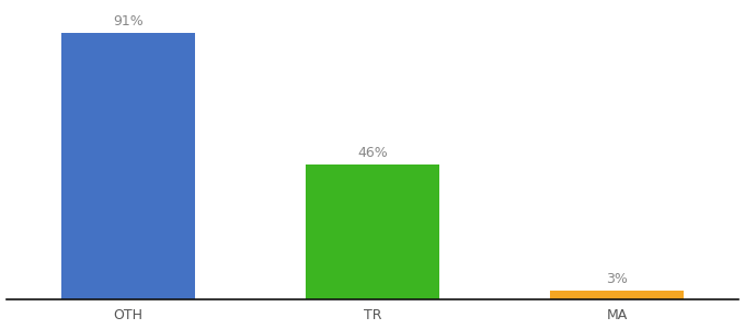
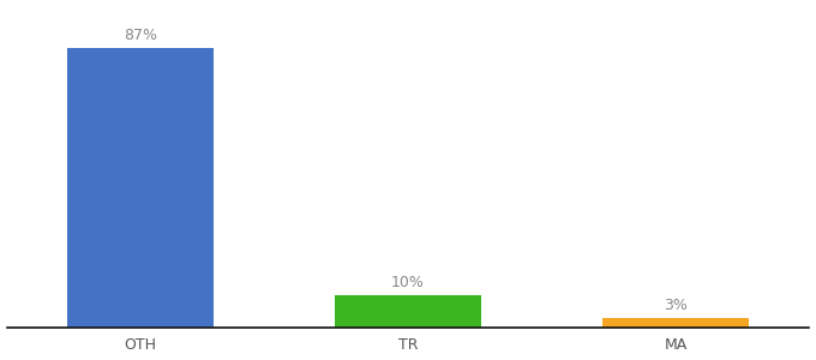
OTH: 91% -> 87%
TR: 46% -> 10%
